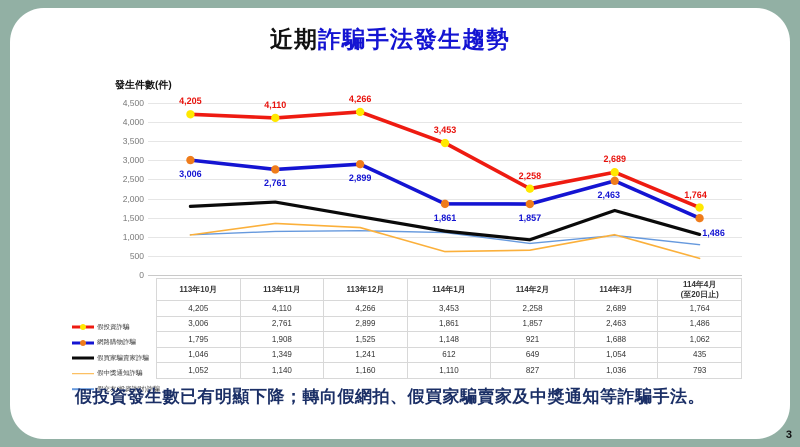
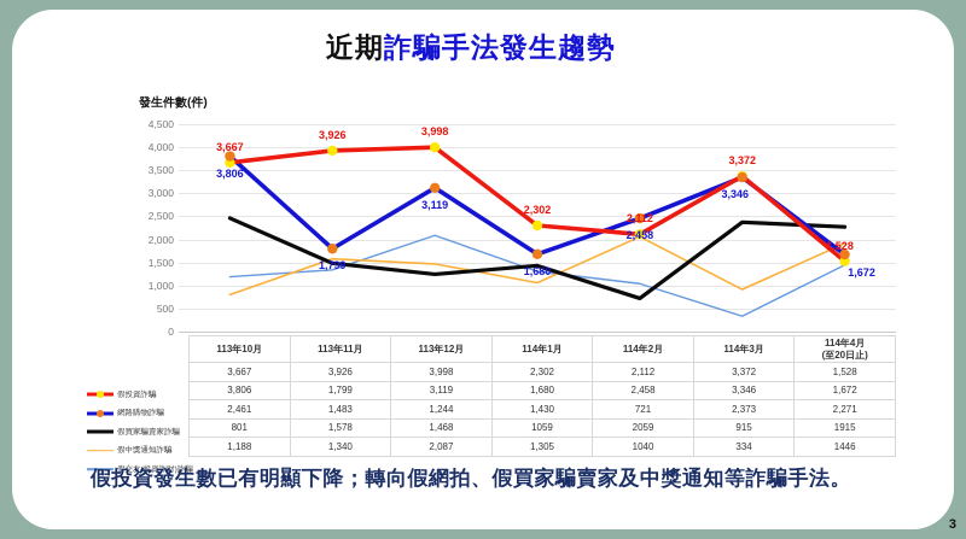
假投資詐騙/113年10月: 4,205 -> 3,667
網路購物詐騙/113年10月: 3,006 -> 3,806
假買家騙賣家詐騙/113年10月: 1,795 -> 2,461
假中獎通知詐騙/113年10月: 1,046 -> 801
假交友(投資詐財)詐騙/113年10月: 1,052 -> 1,188
假投資詐騙/113年11月: 4,110 -> 3,926
網路購物詐騙/113年11月: 2,761 -> 1,799
假買家騙賣家詐騙/113年11月: 1,908 -> 1,483
假中獎通知詐騙/113年11月: 1,349 -> 1,578
假交友(投資詐財)詐騙/113年11月: 1,140 -> 1,340
假投資詐騙/113年12月: 4,266 -> 3,998
網路購物詐騙/113年12月: 2,899 -> 3,119
假買家騙賣家詐騙/113年12月: 1,525 -> 1,244
假中獎通知詐騙/113年12月: 1,241 -> 1,468
假交友(投資詐財)詐騙/113年12月: 1,160 -> 2,087
假投資詐騙/114年1月: 3,453 -> 2,302
網路購物詐騙/114年1月: 1,861 -> 1,680
假買家騙賣家詐騙/114年1月: 1,148 -> 1,430
假中獎通知詐騙/114年1月: 612 -> 1059
假交友(投資詐財)詐騙/114年1月: 1,110 -> 1,305
假投資詐騙/114年2月: 2,258 -> 2,112
網路購物詐騙/114年2月: 1,857 -> 2,458
假買家騙賣家詐騙/114年2月: 921 -> 721
假中獎通知詐騙/114年2月: 649 -> 2059
假交友(投資詐財)詐騙/114年2月: 827 -> 1040
假投資詐騙/114年3月: 2,689 -> 3,372
網路購物詐騙/114年3月: 2,463 -> 3,346
假買家騙賣家詐騙/114年3月: 1,688 -> 2,373
假中獎通知詐騙/114年3月: 1,054 -> 915
假交友(投資詐財)詐騙/114年3月: 1,036 -> 334
假投資詐騙/114年4月 (至20日止): 1,764 -> 1,528
網路購物詐騙/114年4月 (至20日止): 1,486 -> 1,672
假買家騙賣家詐騙/114年4月 (至20日止): 1,062 -> 2,271
假中獎通知詐騙/114年4月 (至20日止): 435 -> 1915
假交友(投資詐財)詐騙/114年4月 (至20日止): 793 -> 1446
